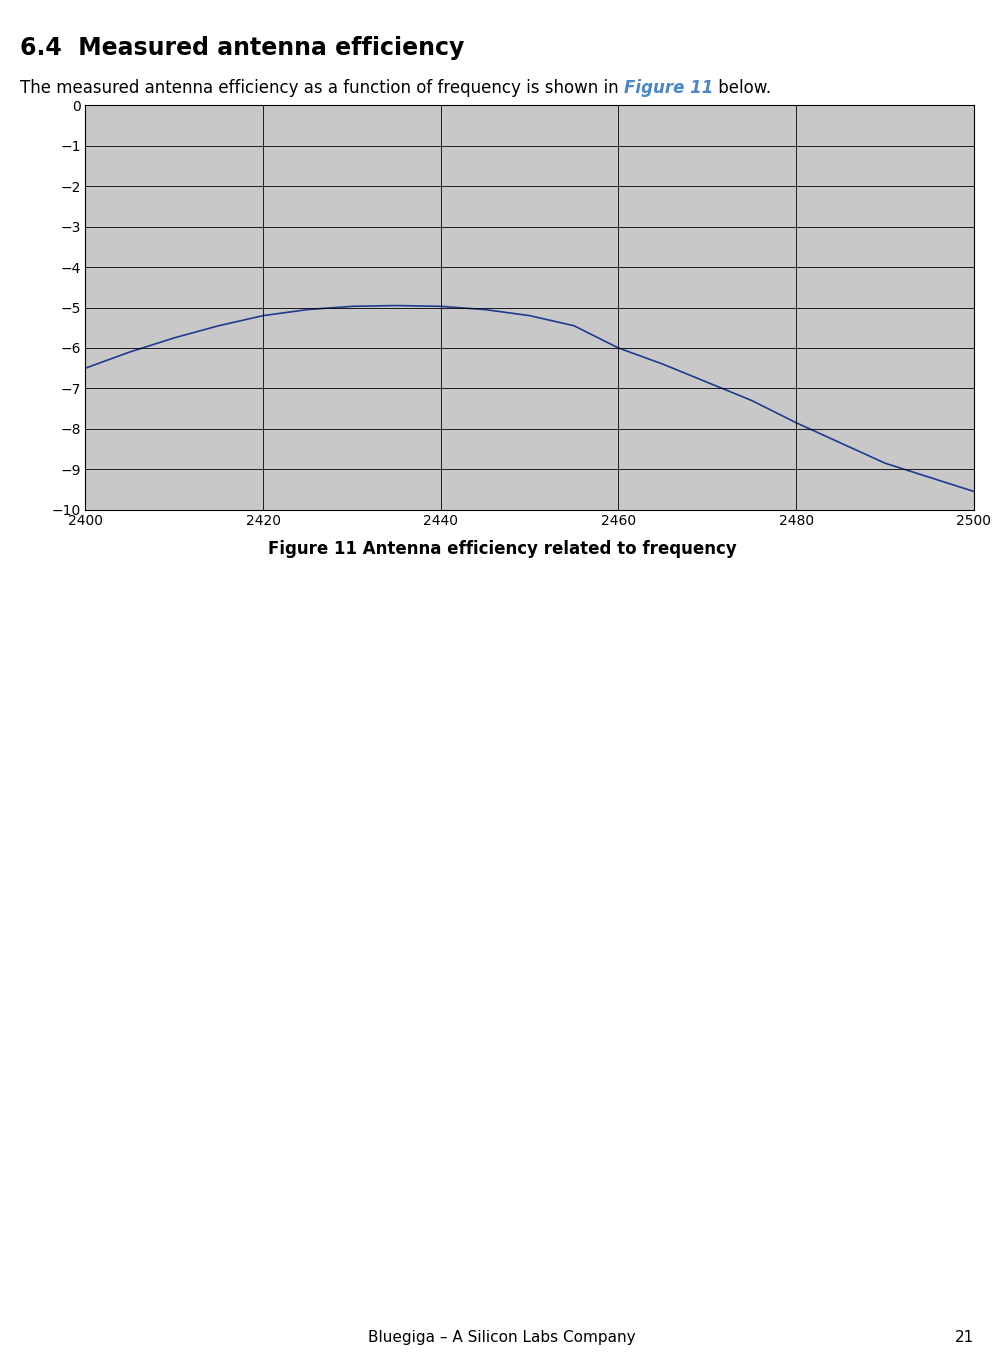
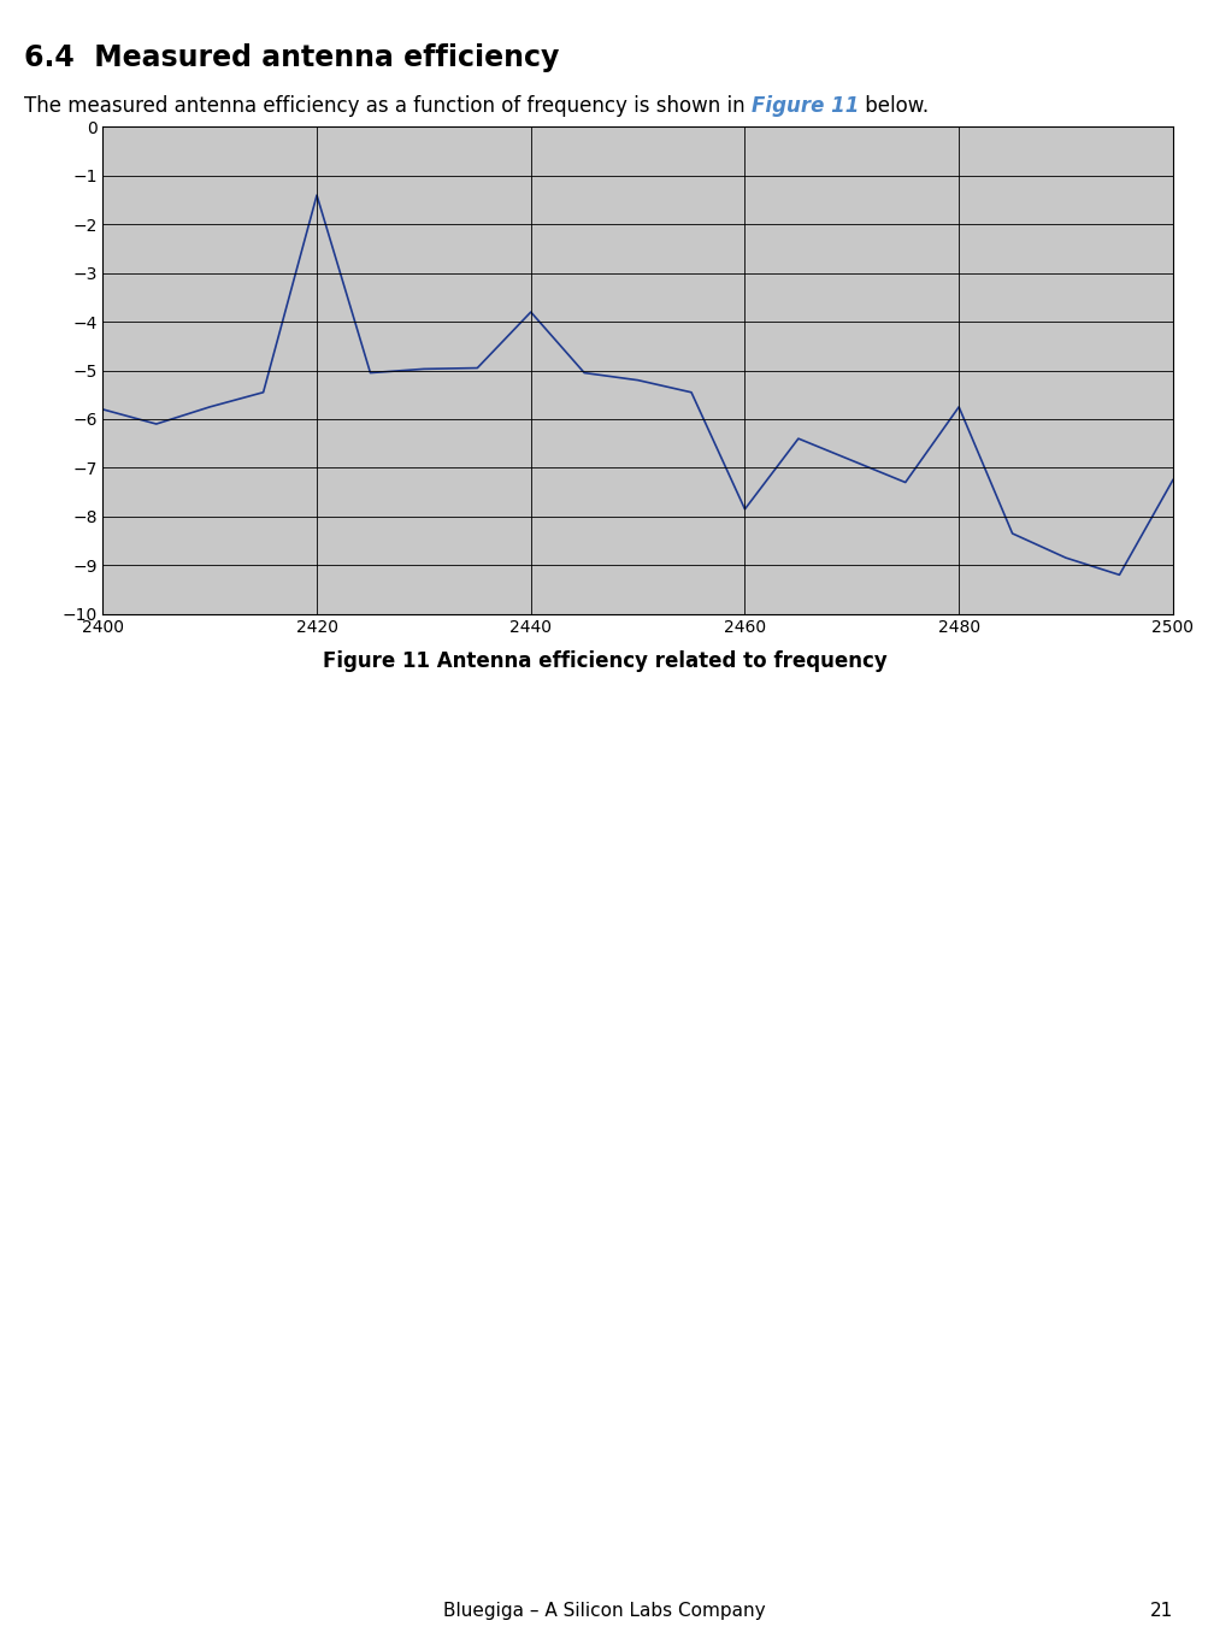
2400: -6.50 -> -5.80
2420: -5.20 -> -1.40
2440: -4.97 -> -3.80
2460: -6.00 -> -7.85
2480: -7.85 -> -5.75
2500: -9.55 -> -7.25
